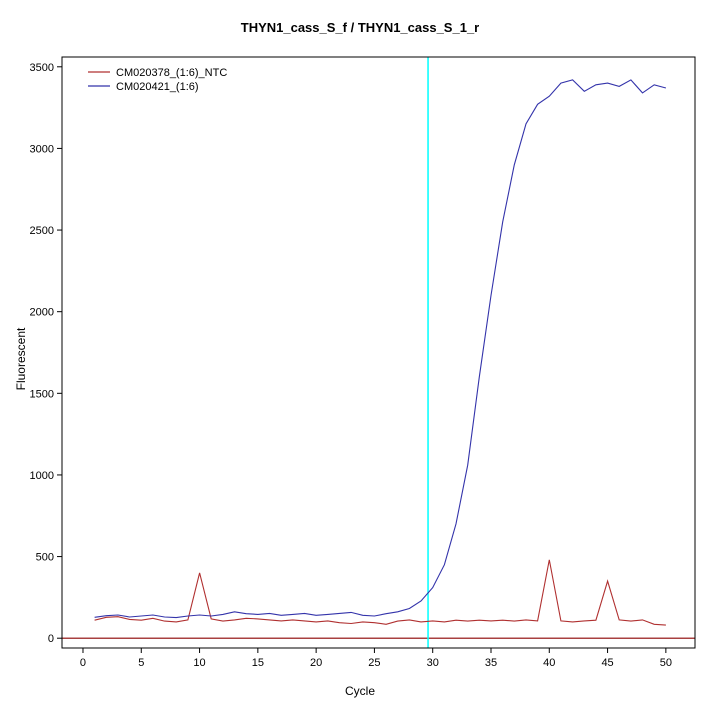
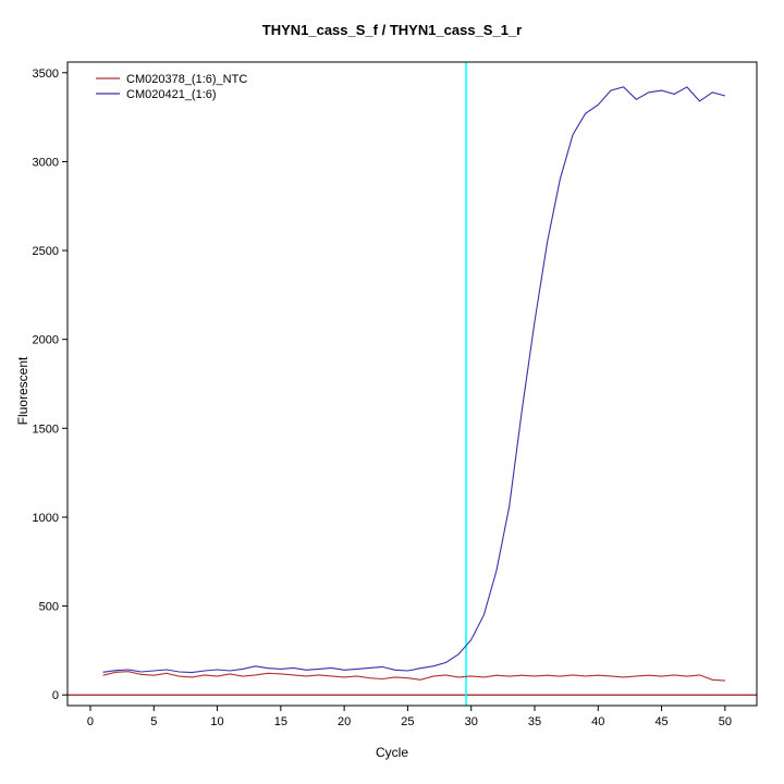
CM020378_(1:6)_NTC/10: 400 -> 100
CM020378_(1:6)_NTC/40: 480 -> 110
CM020378_(1:6)_NTC/45: 350 -> 100
